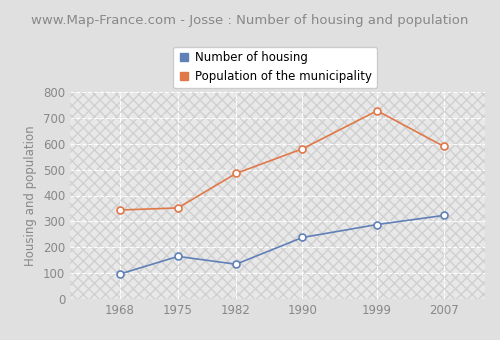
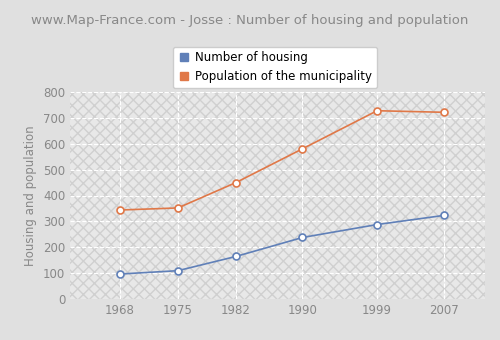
Number of housing/1975: 165 -> 110
Number of housing/1982: 135 -> 165
Population of the municipality/1982: 485 -> 450
Population of the municipality/2007: 590 -> 721
